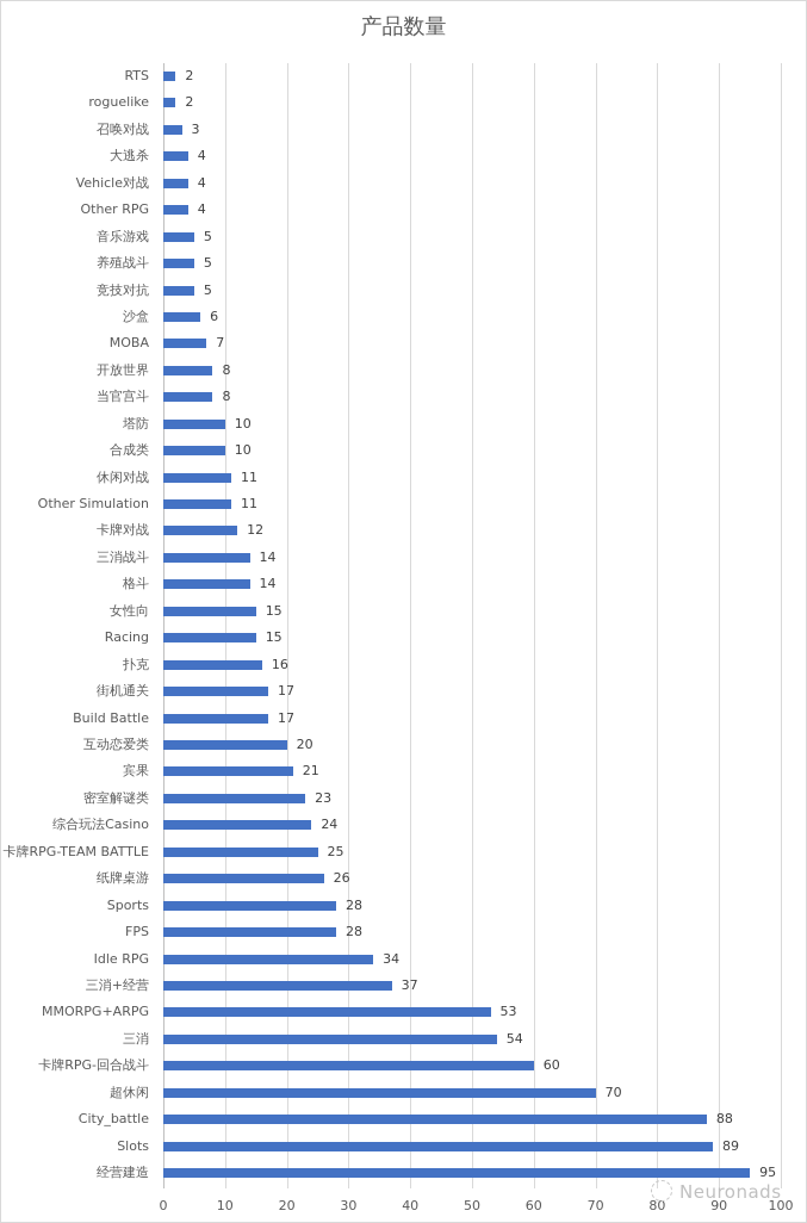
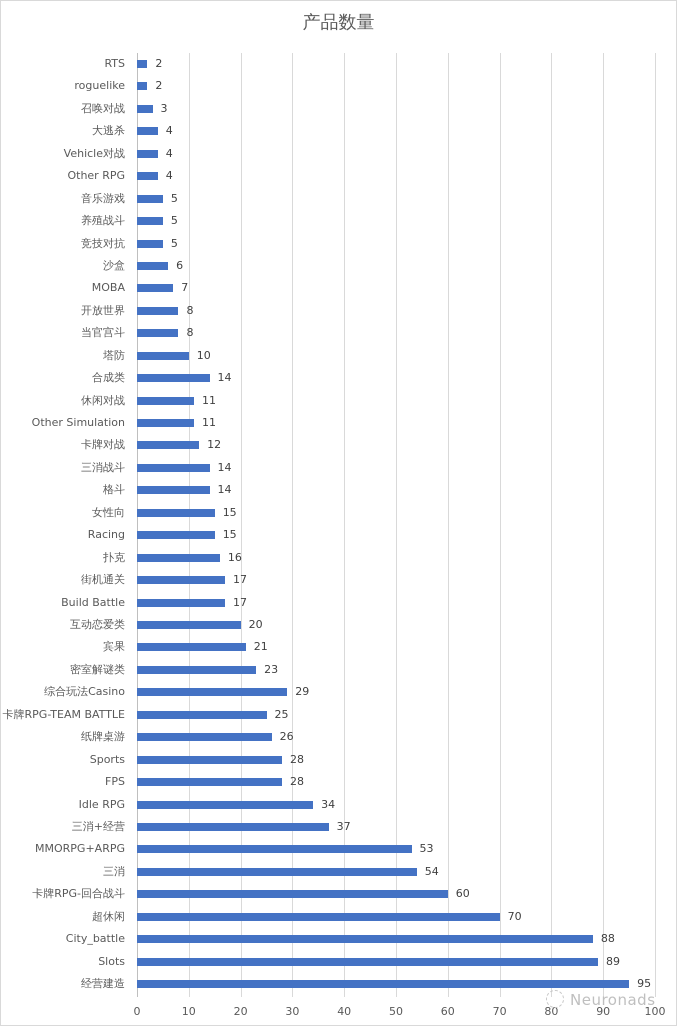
合成类: 10 -> 14
综合玩法Casino: 24 -> 29
